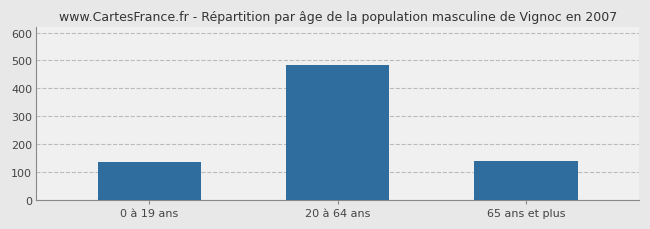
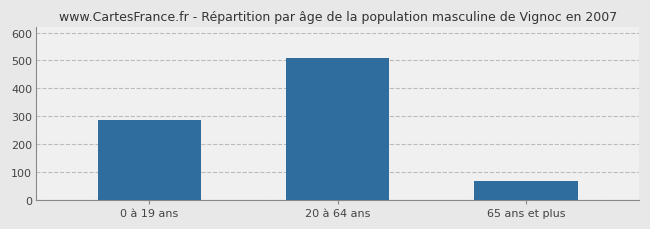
0 à 19 ans: 135 -> 285
20 à 64 ans: 485 -> 510
65 ans et plus: 140 -> 65
